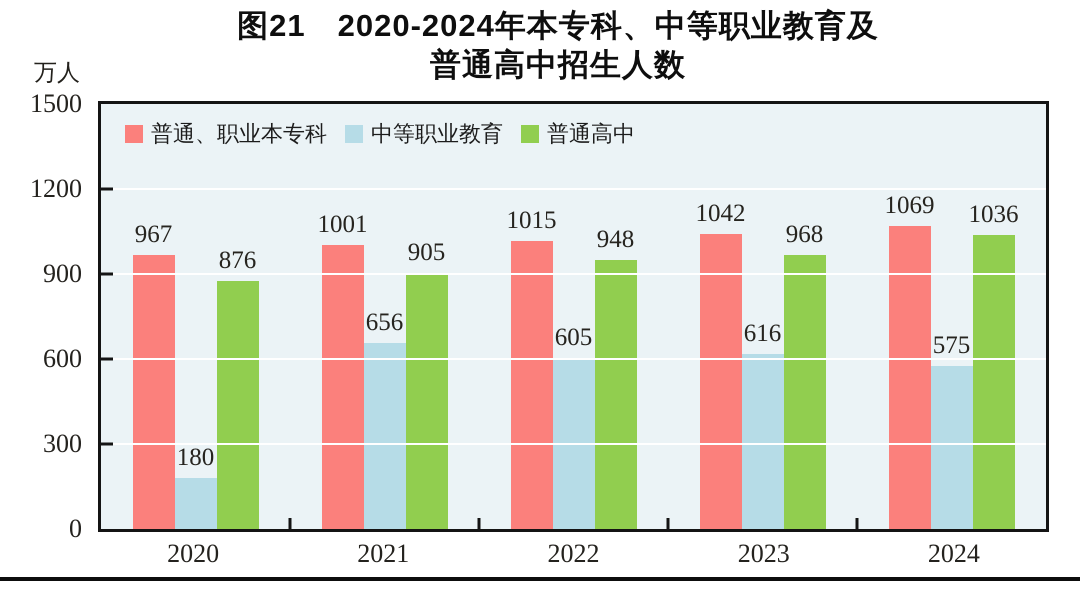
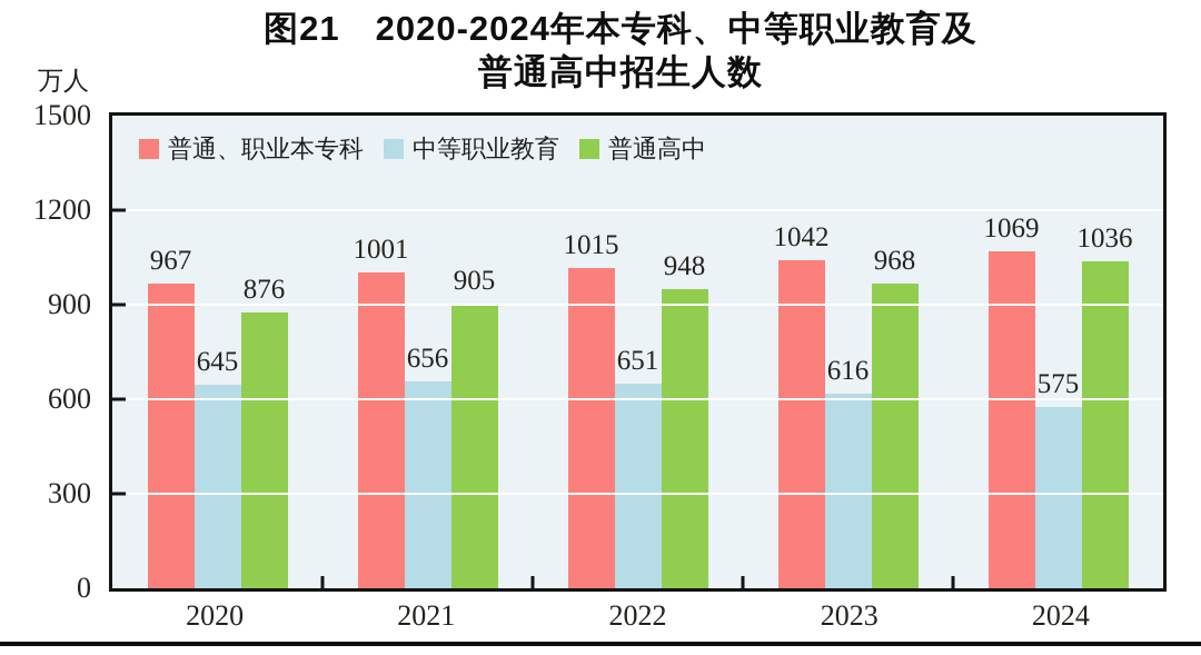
中等职业教育/2020: 180 -> 645
中等职业教育/2022: 605 -> 651
